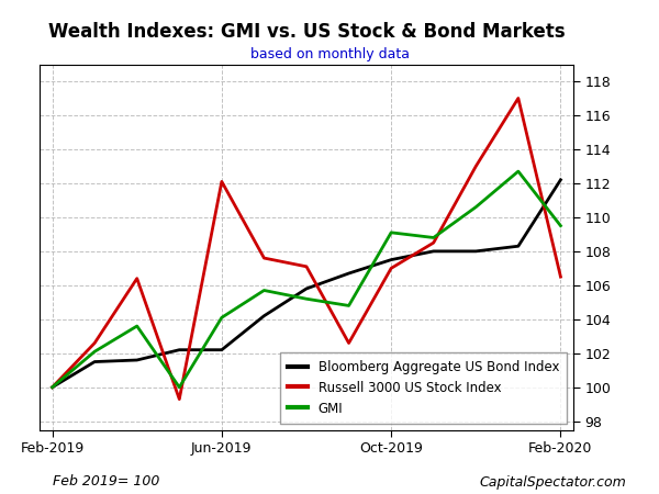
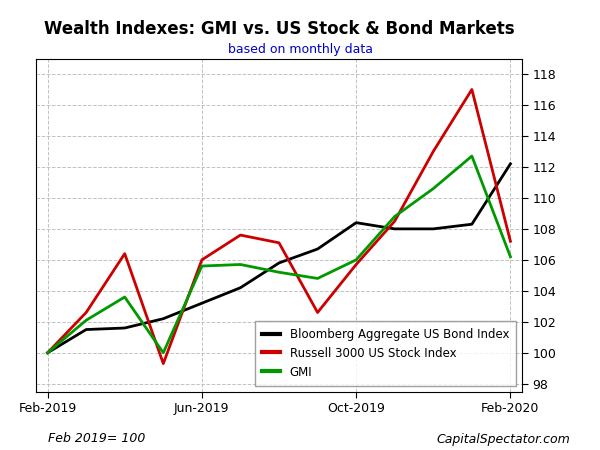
Bloomberg Aggregate US Bond Index/Jun-2019: 102.2 -> 103.2
Russell 3000 US Stock Index/Jun-2019: 112.1 -> 106.0
GMI/Jun-2019: 104.1 -> 105.6
Bloomberg Aggregate US Bond Index/Oct-2019: 107.5 -> 108.4
Russell 3000 US Stock Index/Oct-2019: 107.0 -> 105.7
GMI/Oct-2019: 109.1 -> 106.0
Russell 3000 US Stock Index/Feb-2020: 106.5 -> 107.2
GMI/Feb-2020: 109.5 -> 106.2
